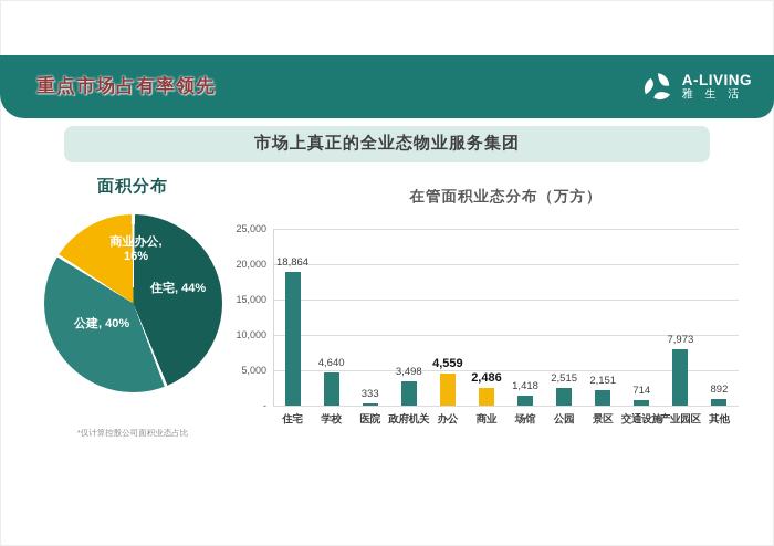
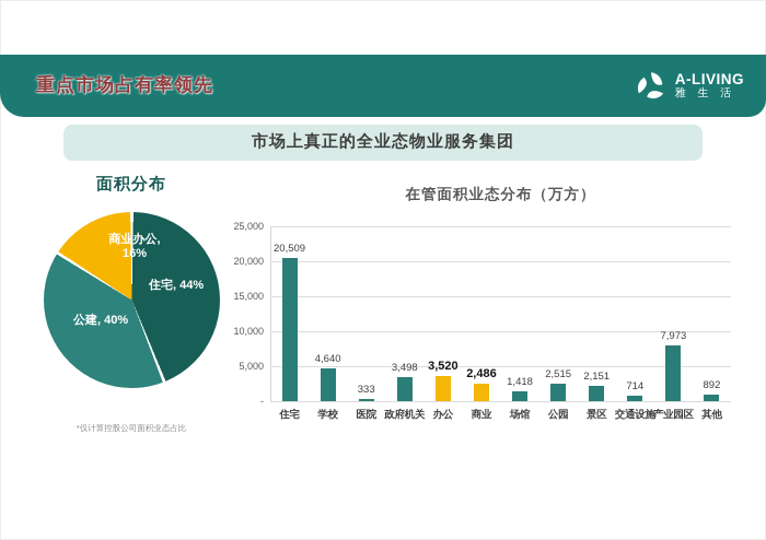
在管面积业态分布（万方）/住宅: 18,864 -> 20,509
在管面积业态分布（万方）/办公: 4,559 -> 3,520
